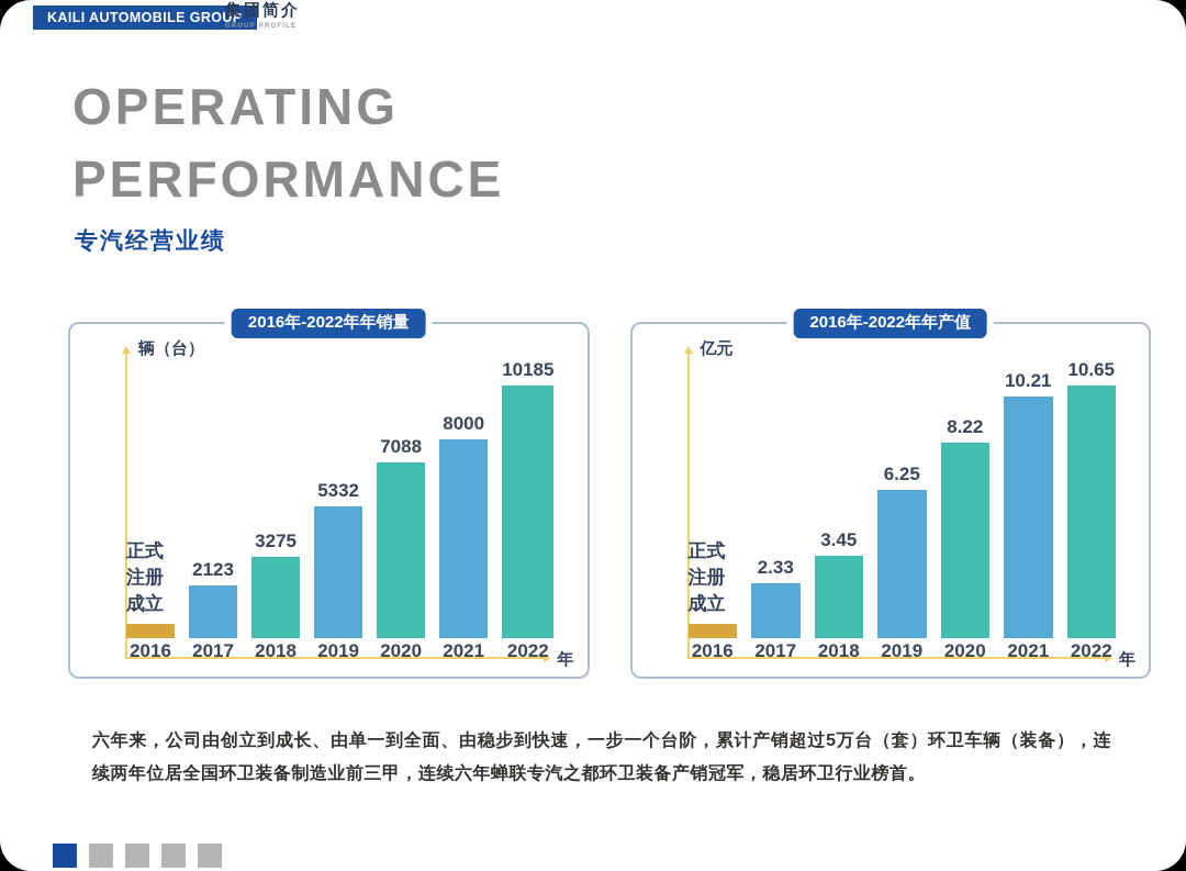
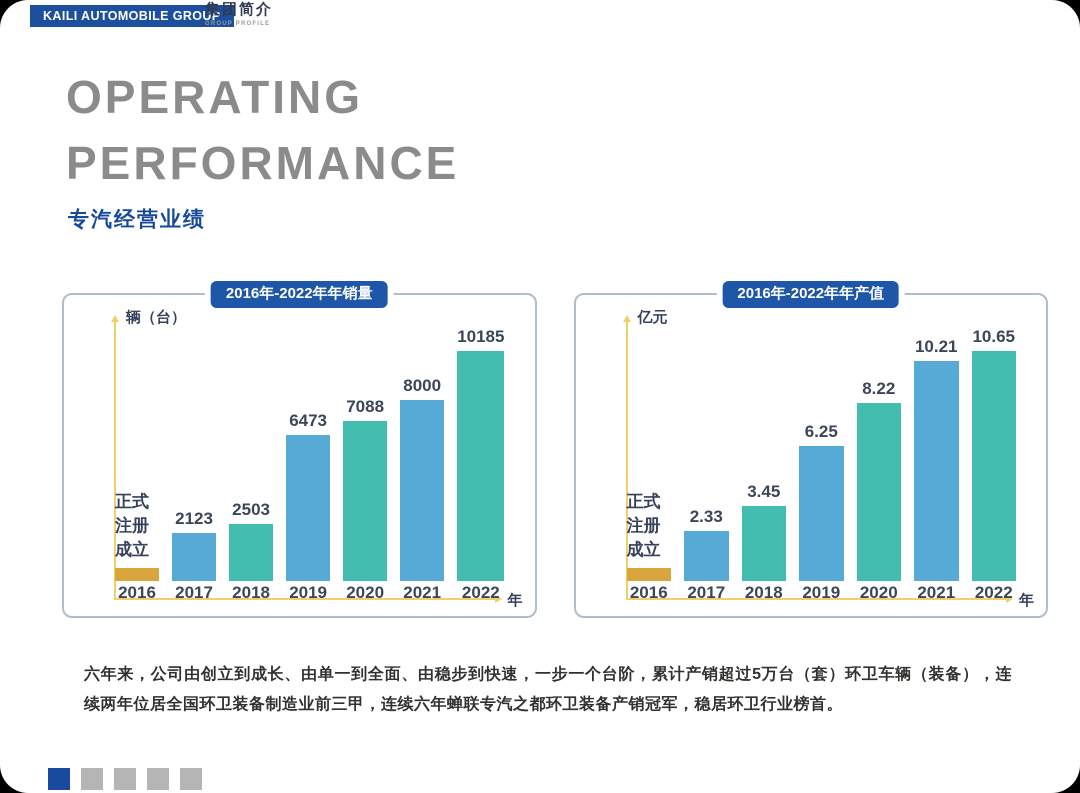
2016年-2022年年销量/2018: 3275 -> 2503
2016年-2022年年销量/2019: 5332 -> 6473
